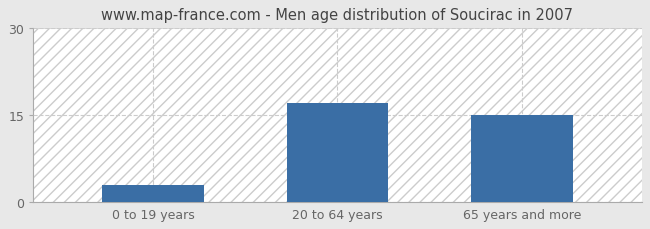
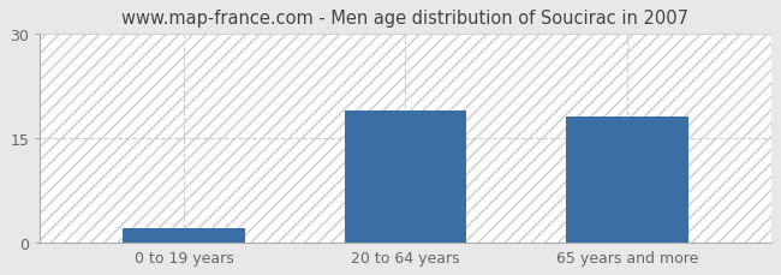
0 to 19 years: 3 -> 2
20 to 64 years: 17 -> 19
65 years and more: 15 -> 18
